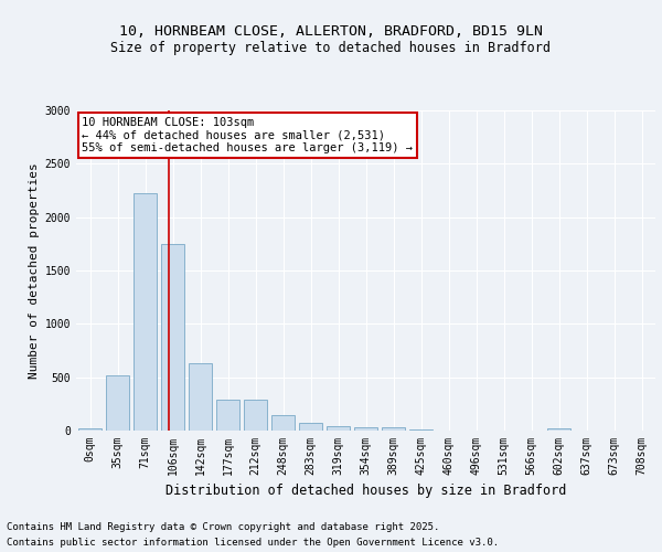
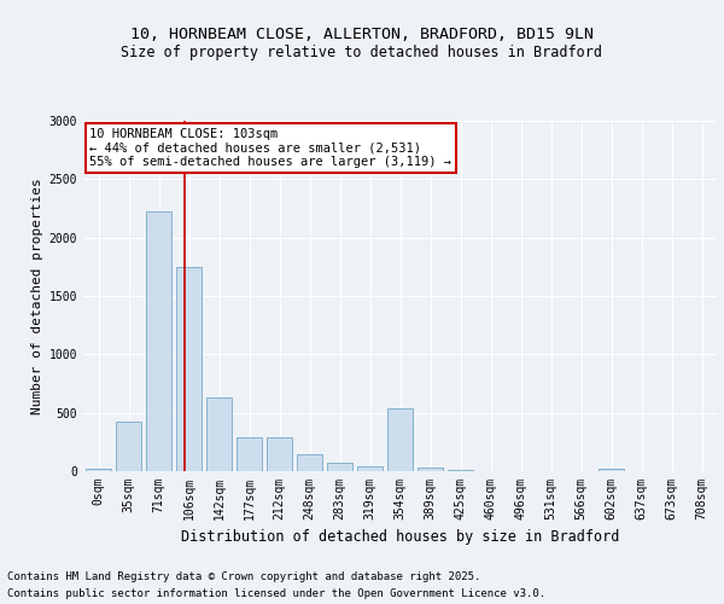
35sqm: 520 -> 420
354sqm: 30 -> 540
